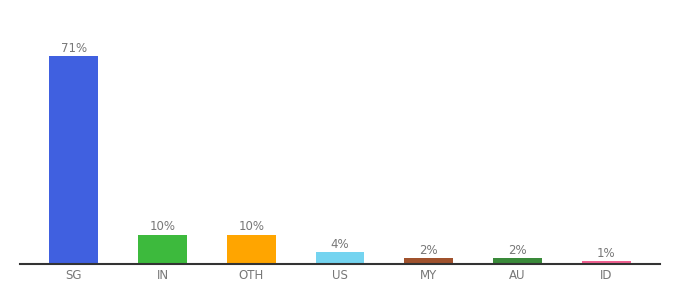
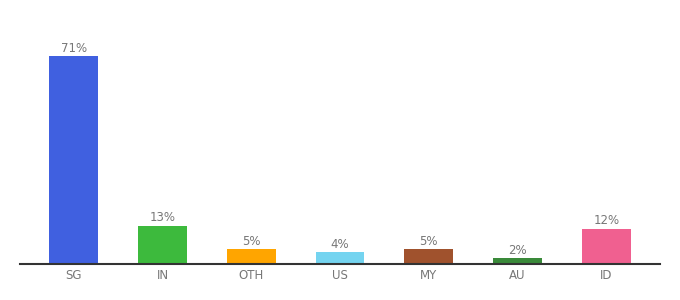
IN: 10% -> 13%
OTH: 10% -> 5%
MY: 2% -> 5%
ID: 1% -> 12%
